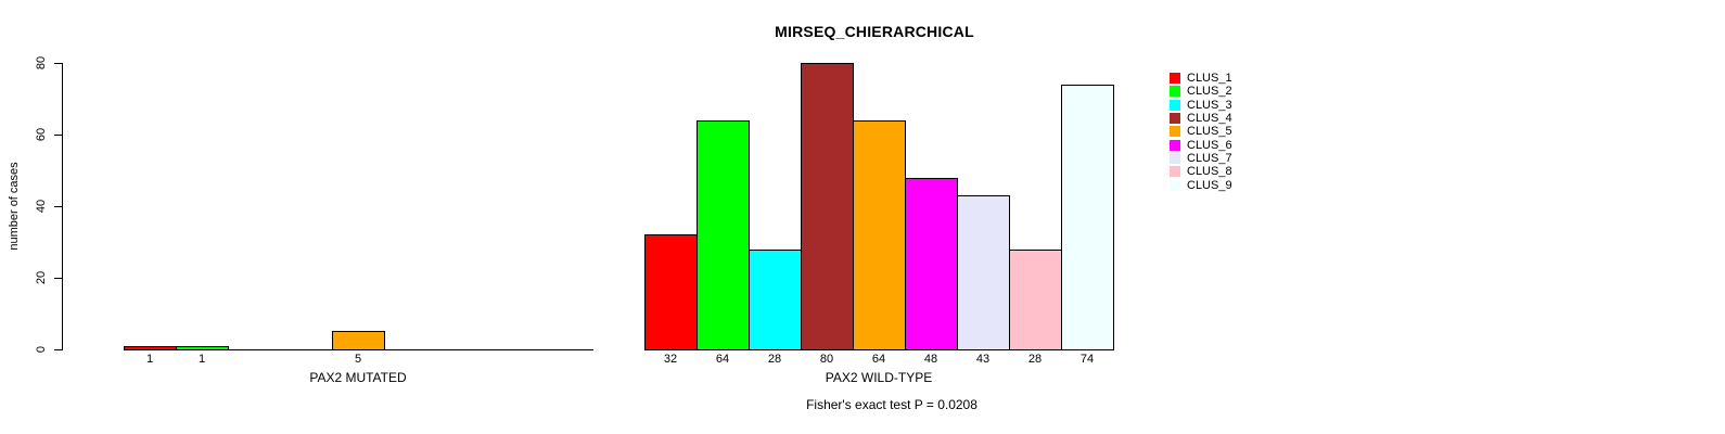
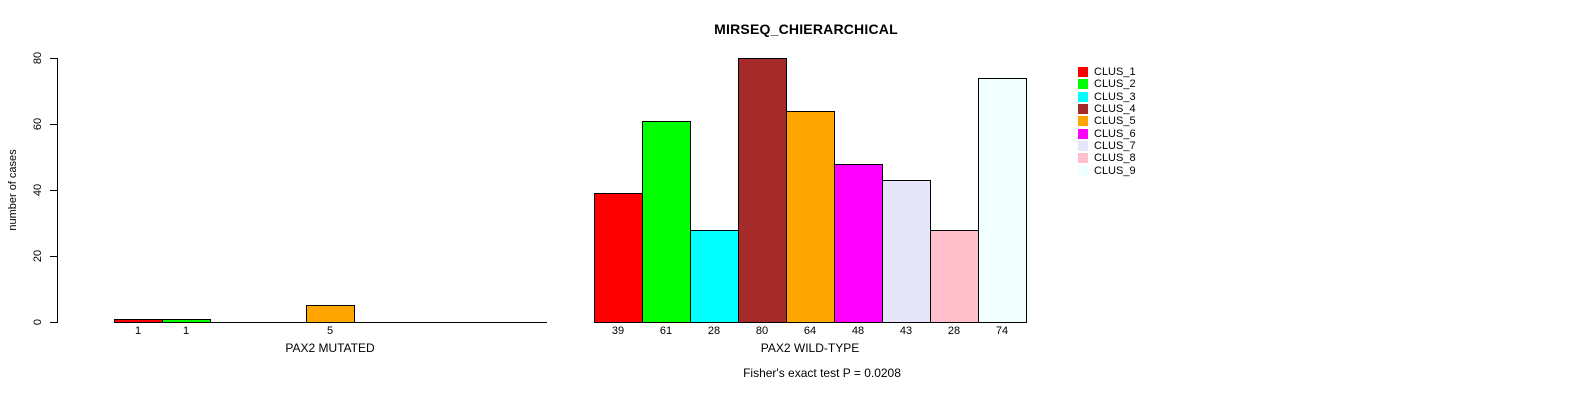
CLUS_1/PAX2 WILD-TYPE: 32 -> 39
CLUS_2/PAX2 WILD-TYPE: 64 -> 61
